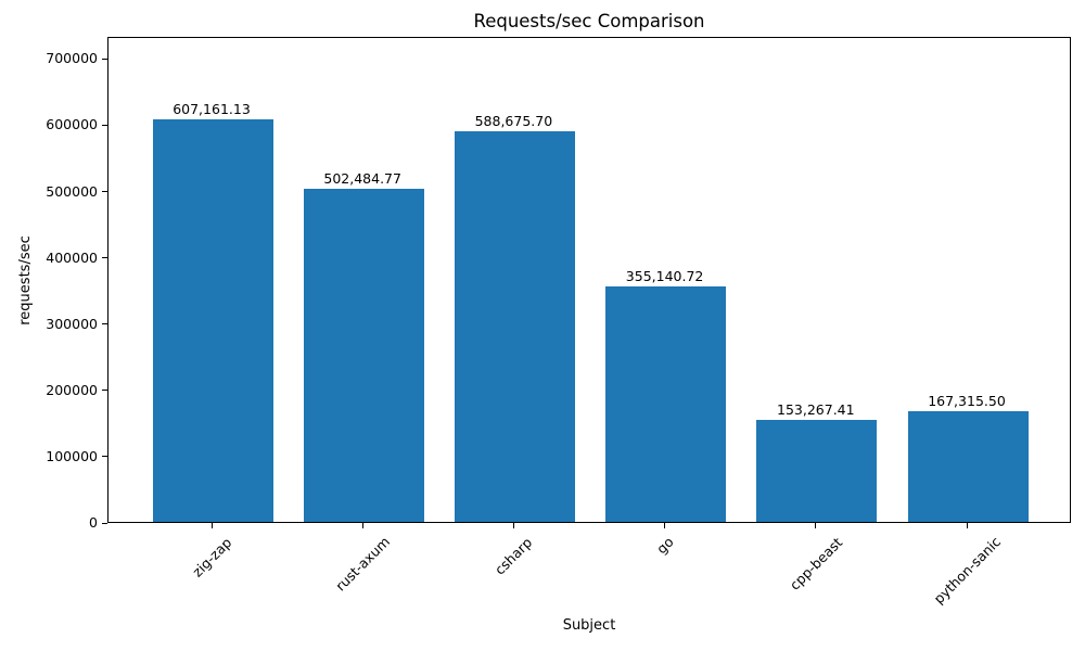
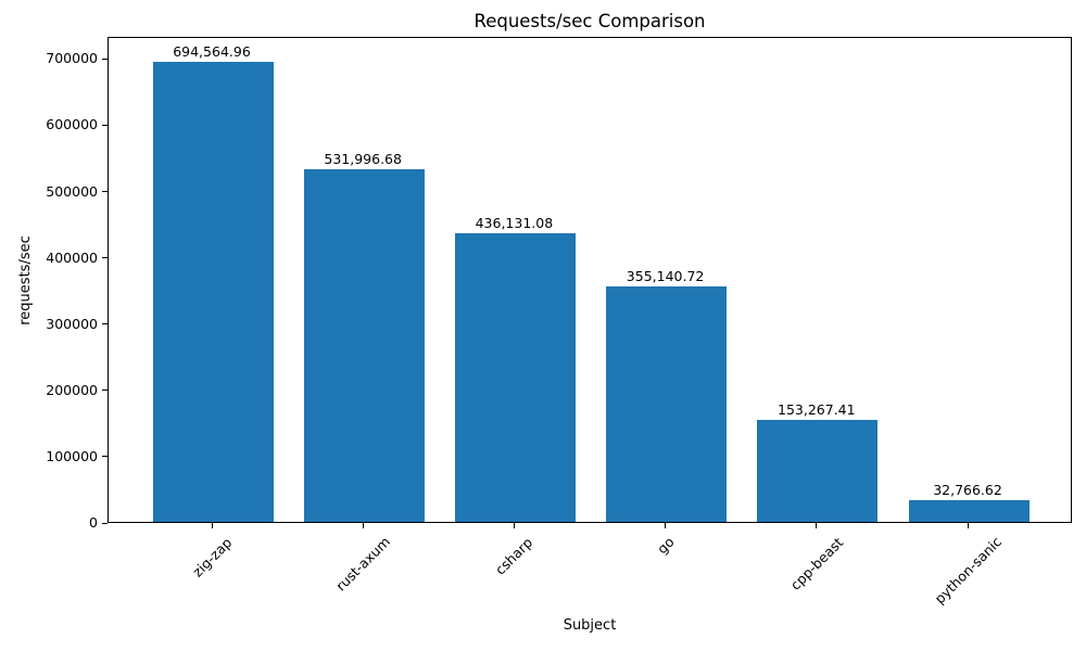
zig-zap: 607,161.13 -> 694,564.96
rust-axum: 502,484.77 -> 531,996.68
csharp: 588,675.70 -> 436,131.08
python-sanic: 167,315.50 -> 32,766.62
